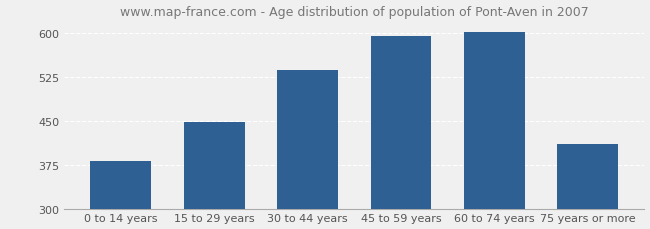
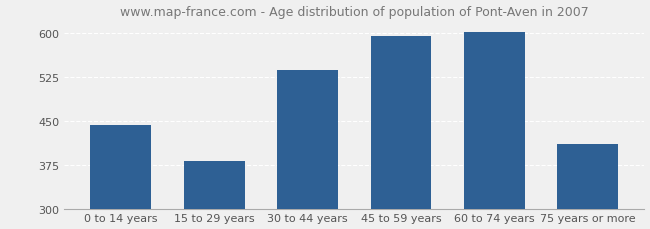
0 to 14 years: 382 -> 443
15 to 29 years: 448 -> 381
